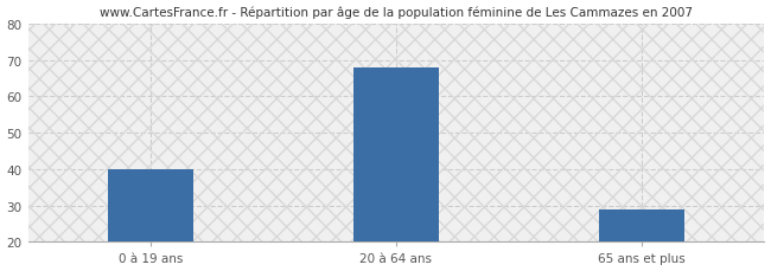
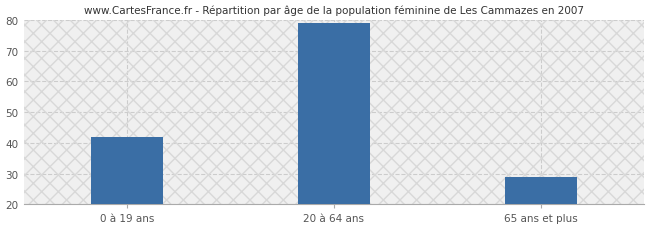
0 à 19 ans: 40 -> 42
20 à 64 ans: 68 -> 79
